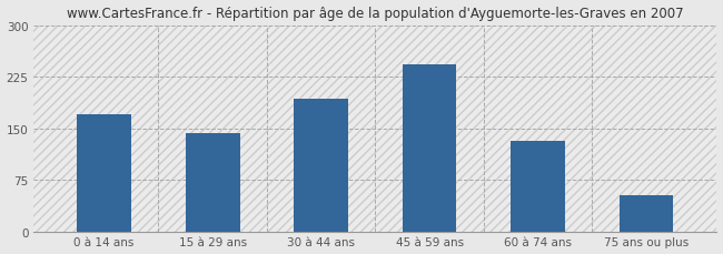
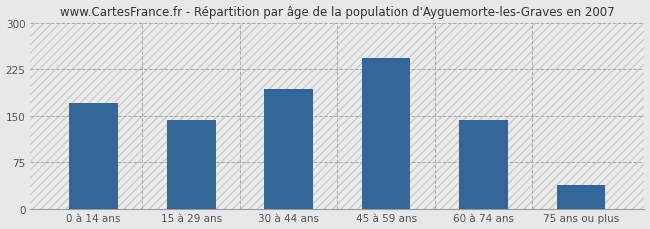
60 à 74 ans: 132 -> 143
75 ans ou plus: 52 -> 38
